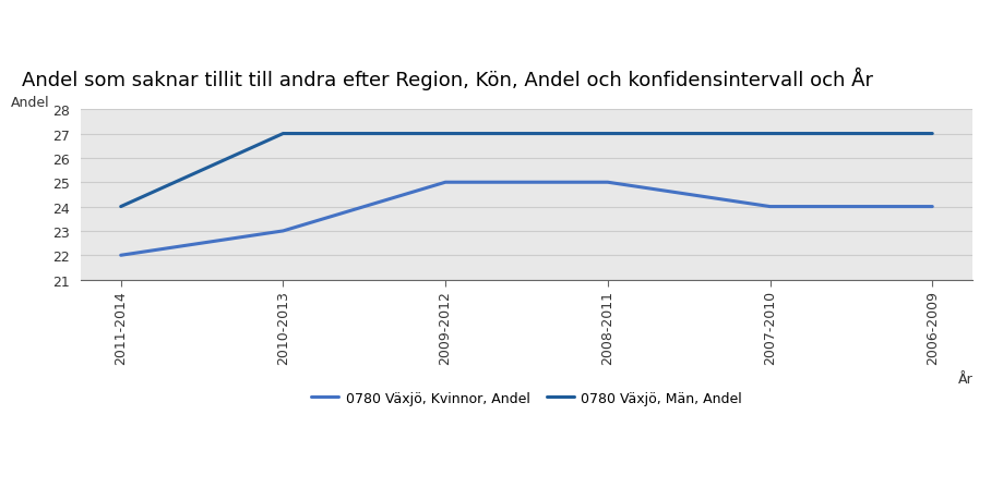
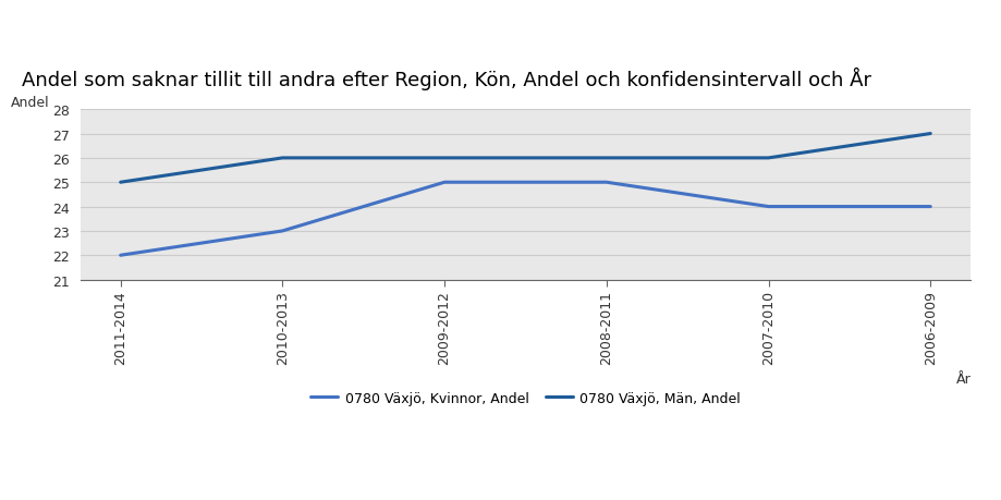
0780 Växjö, Män, Andel/2011-2014: 24 -> 25
0780 Växjö, Män, Andel/2010-2013: 27 -> 26
0780 Växjö, Män, Andel/2009-2012: 27 -> 26
0780 Växjö, Män, Andel/2008-2011: 27 -> 26
0780 Växjö, Män, Andel/2007-2010: 27 -> 26
